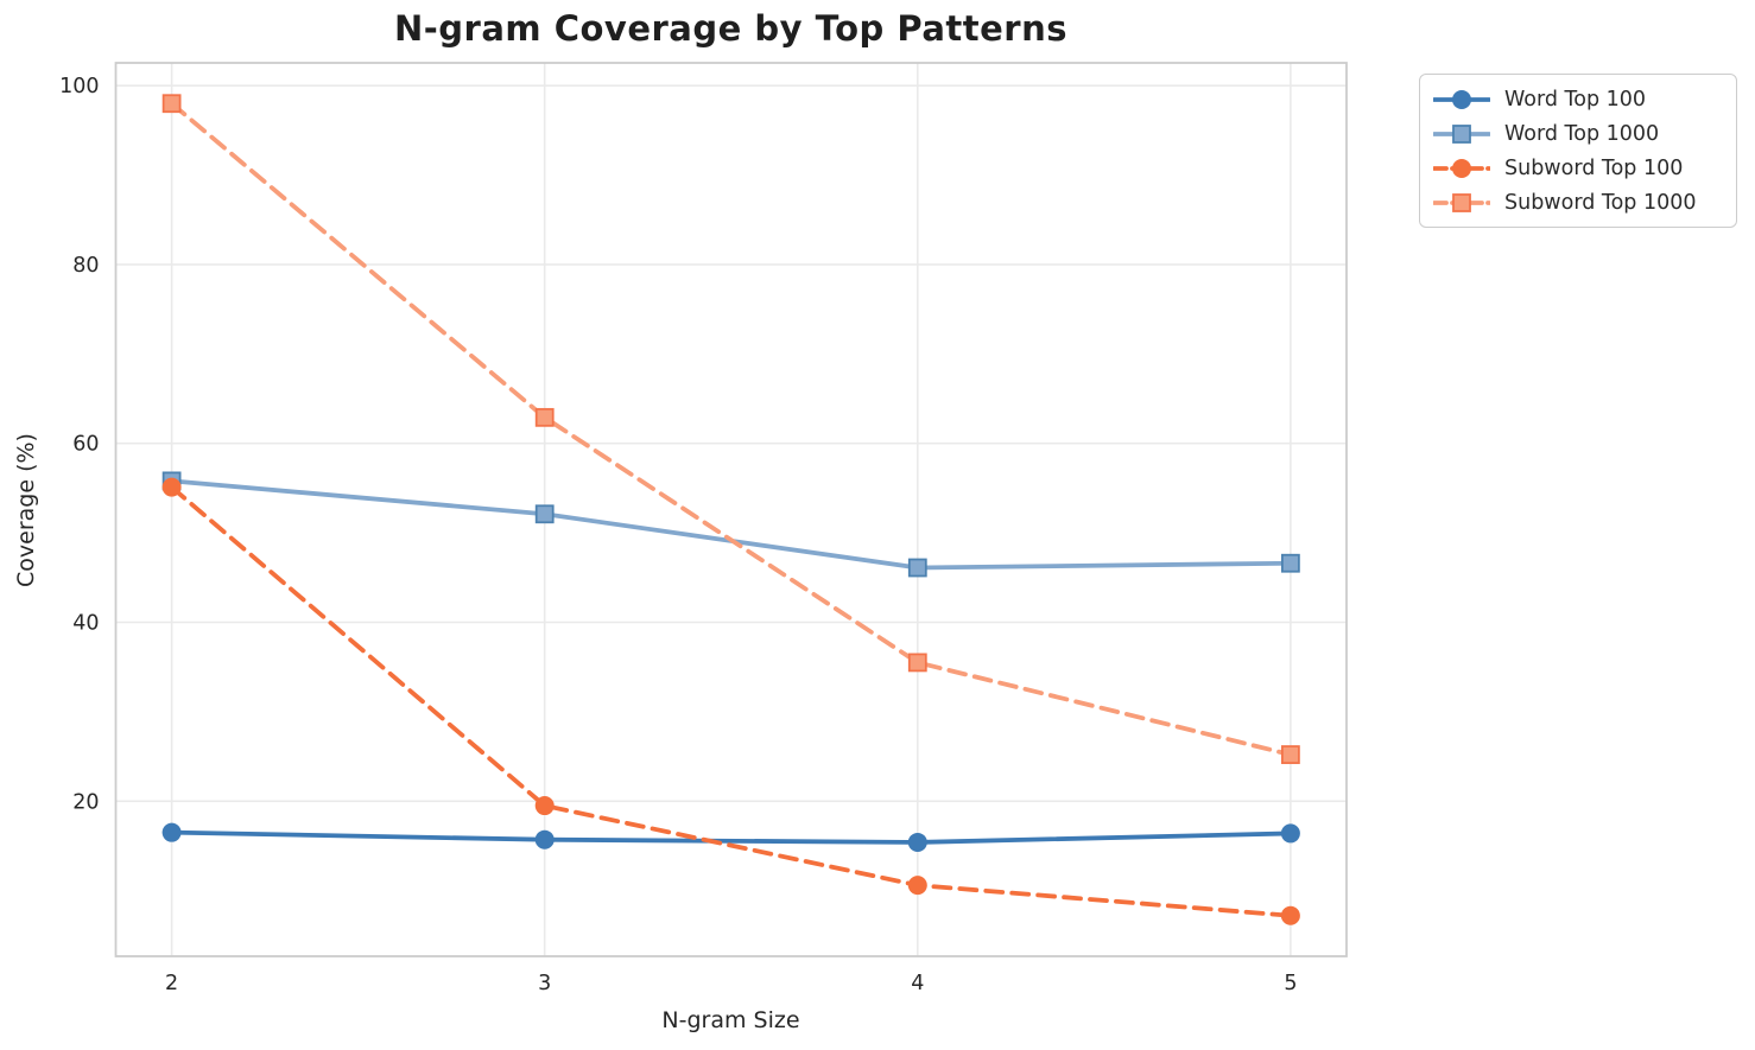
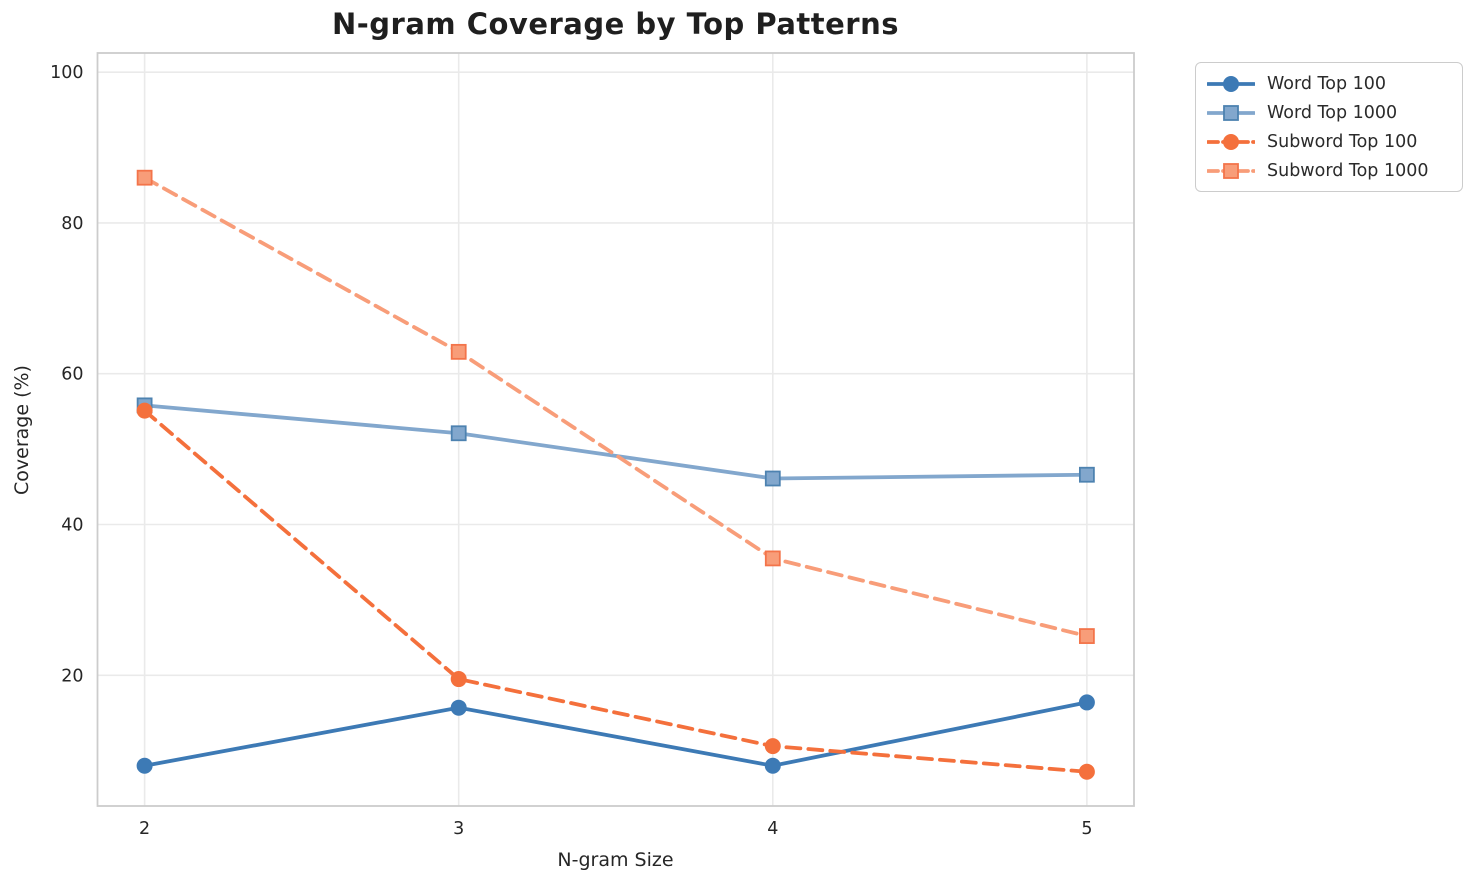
Word Top 100/2: 16 -> 8
Subword Top 1000/2: 98 -> 86
Word Top 100/4: 15 -> 8
